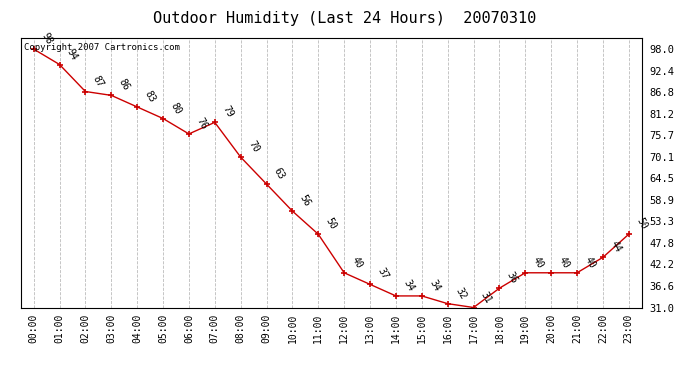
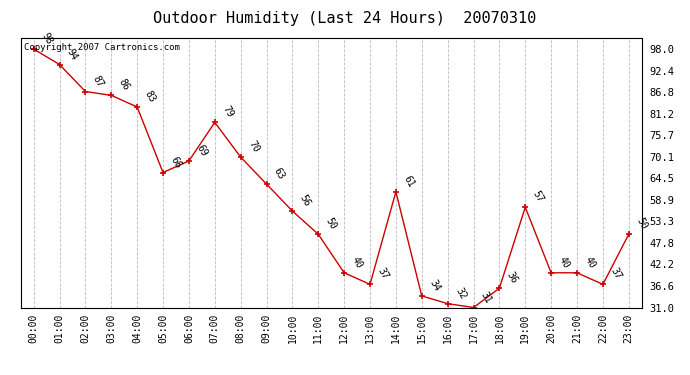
05:00: 80 -> 66
06:00: 76 -> 69
14:00: 34 -> 61
19:00: 40 -> 57
22:00: 44 -> 37
